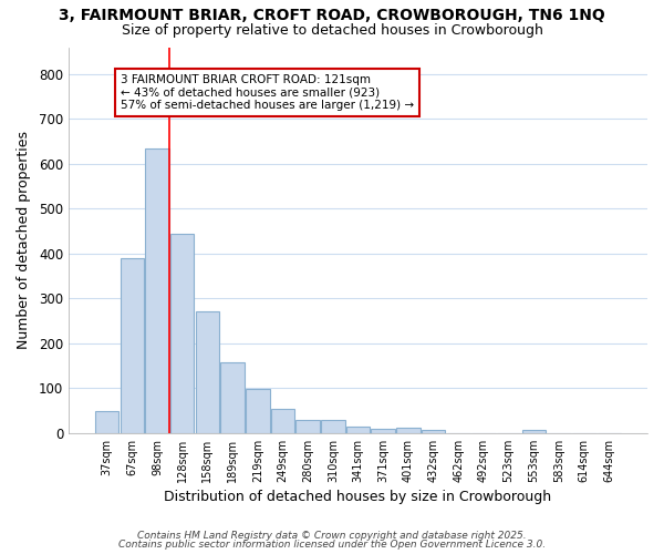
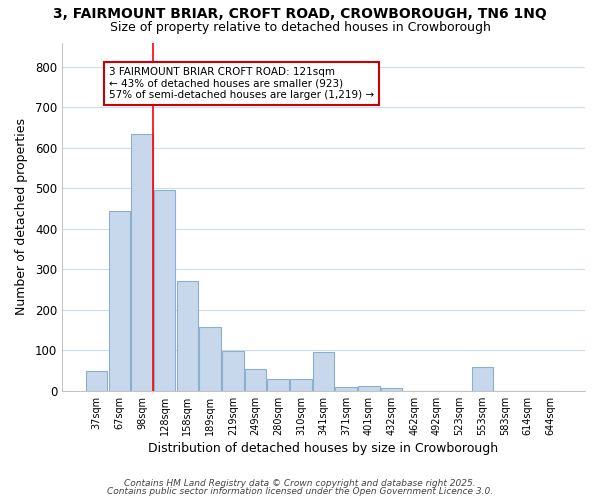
67sqm: 390 -> 445
128sqm: 445 -> 495
341sqm: 15 -> 95
553sqm: 7 -> 60
